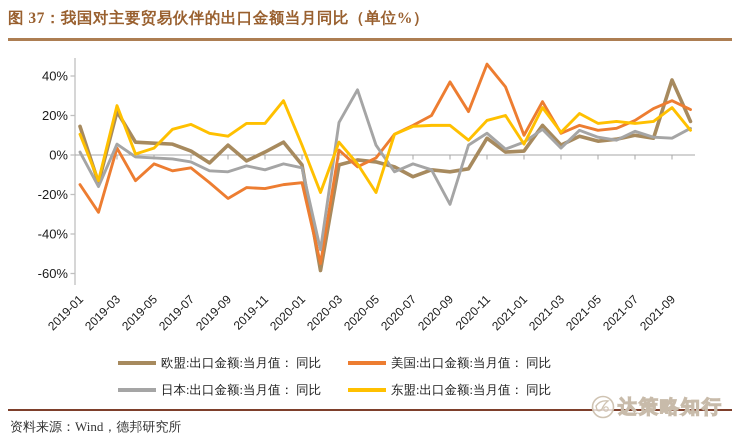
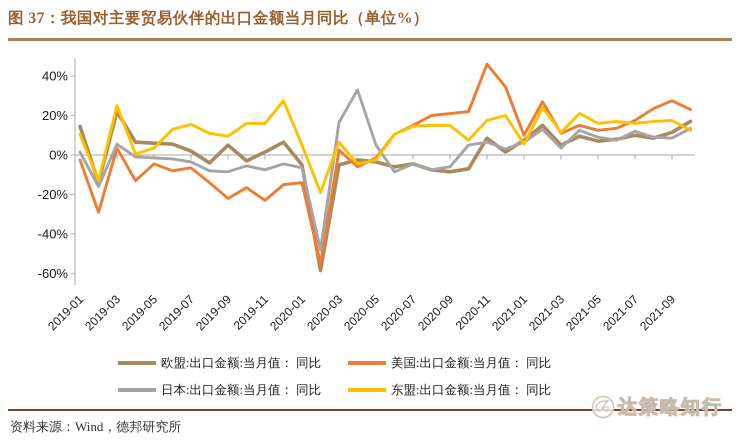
美国:出口金额:当月值： 同比/2019-01: -15% -> -2%
美国:出口金额:当月值： 同比/2019-11: -17% -> -23%
东盟:出口金额:当月值： 同比/2020-05: -19% -> -2%
欧盟:出口金额:当月值： 同比/2020-07: -11% -> -4%
美国:出口金额:当月值： 同比/2020-09: 37% -> 21%
日本:出口金额:当月值： 同比/2020-09: -25% -> -6%
日本:出口金额:当月值： 同比/2020-11: 11% -> 6%
欧盟:出口金额:当月值： 同比/2021-01: 2% -> 8%
欧盟:出口金额:当月值： 同比/2021-09: 38% -> 12%
东盟:出口金额:当月值： 同比/2021-09: 24% -> 18%
